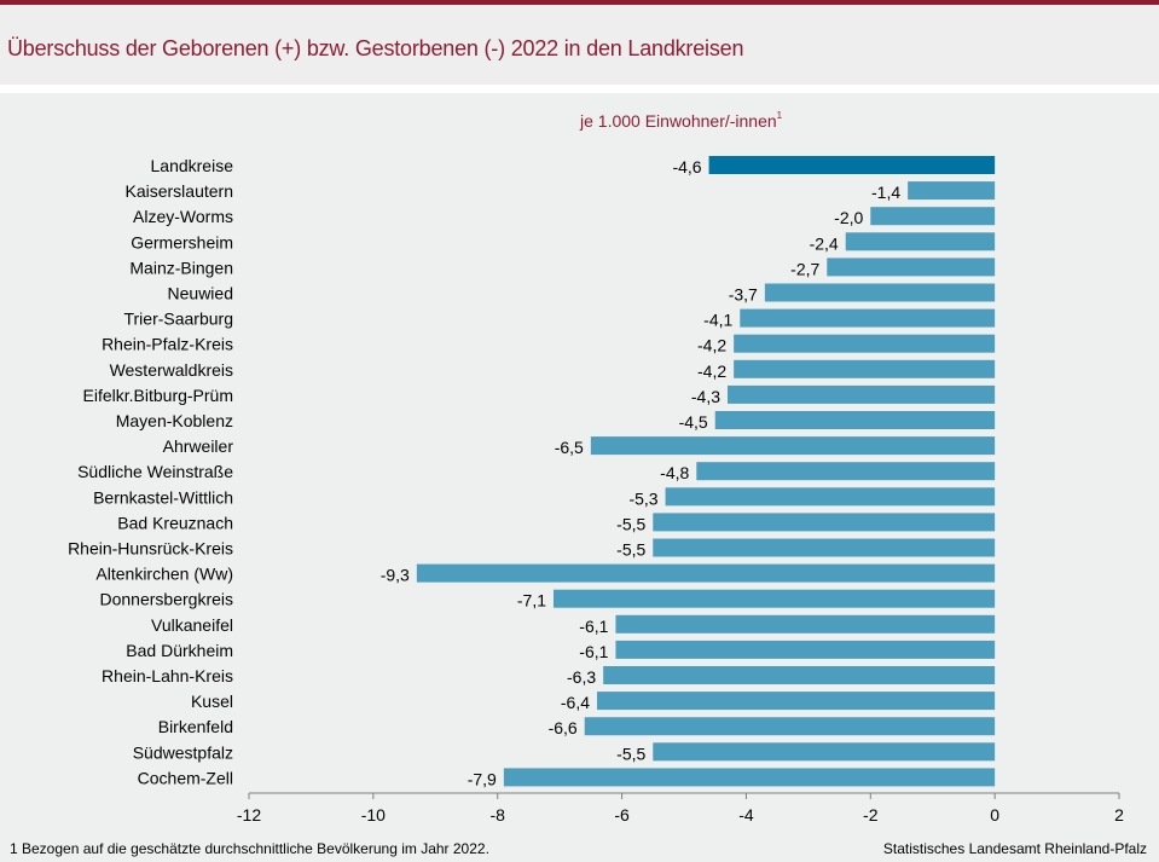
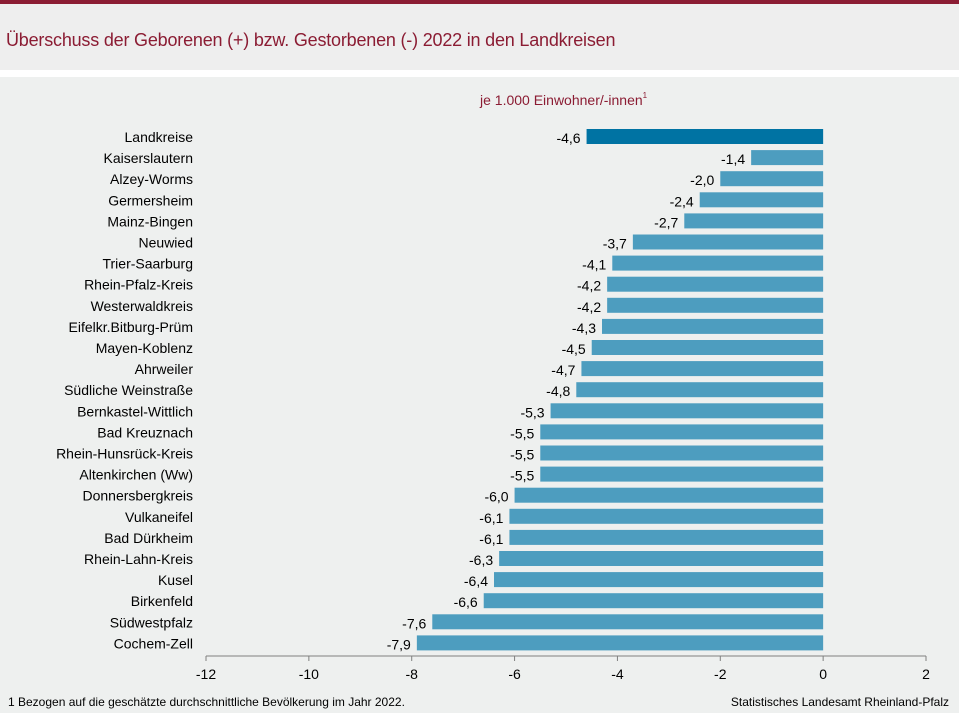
Ahrweiler: -6,5 -> -4,7
Altenkirchen (Ww): -9,3 -> -5,5
Donnersbergkreis: -7,1 -> -6,0
Südwestpfalz: -5,5 -> -7,6
